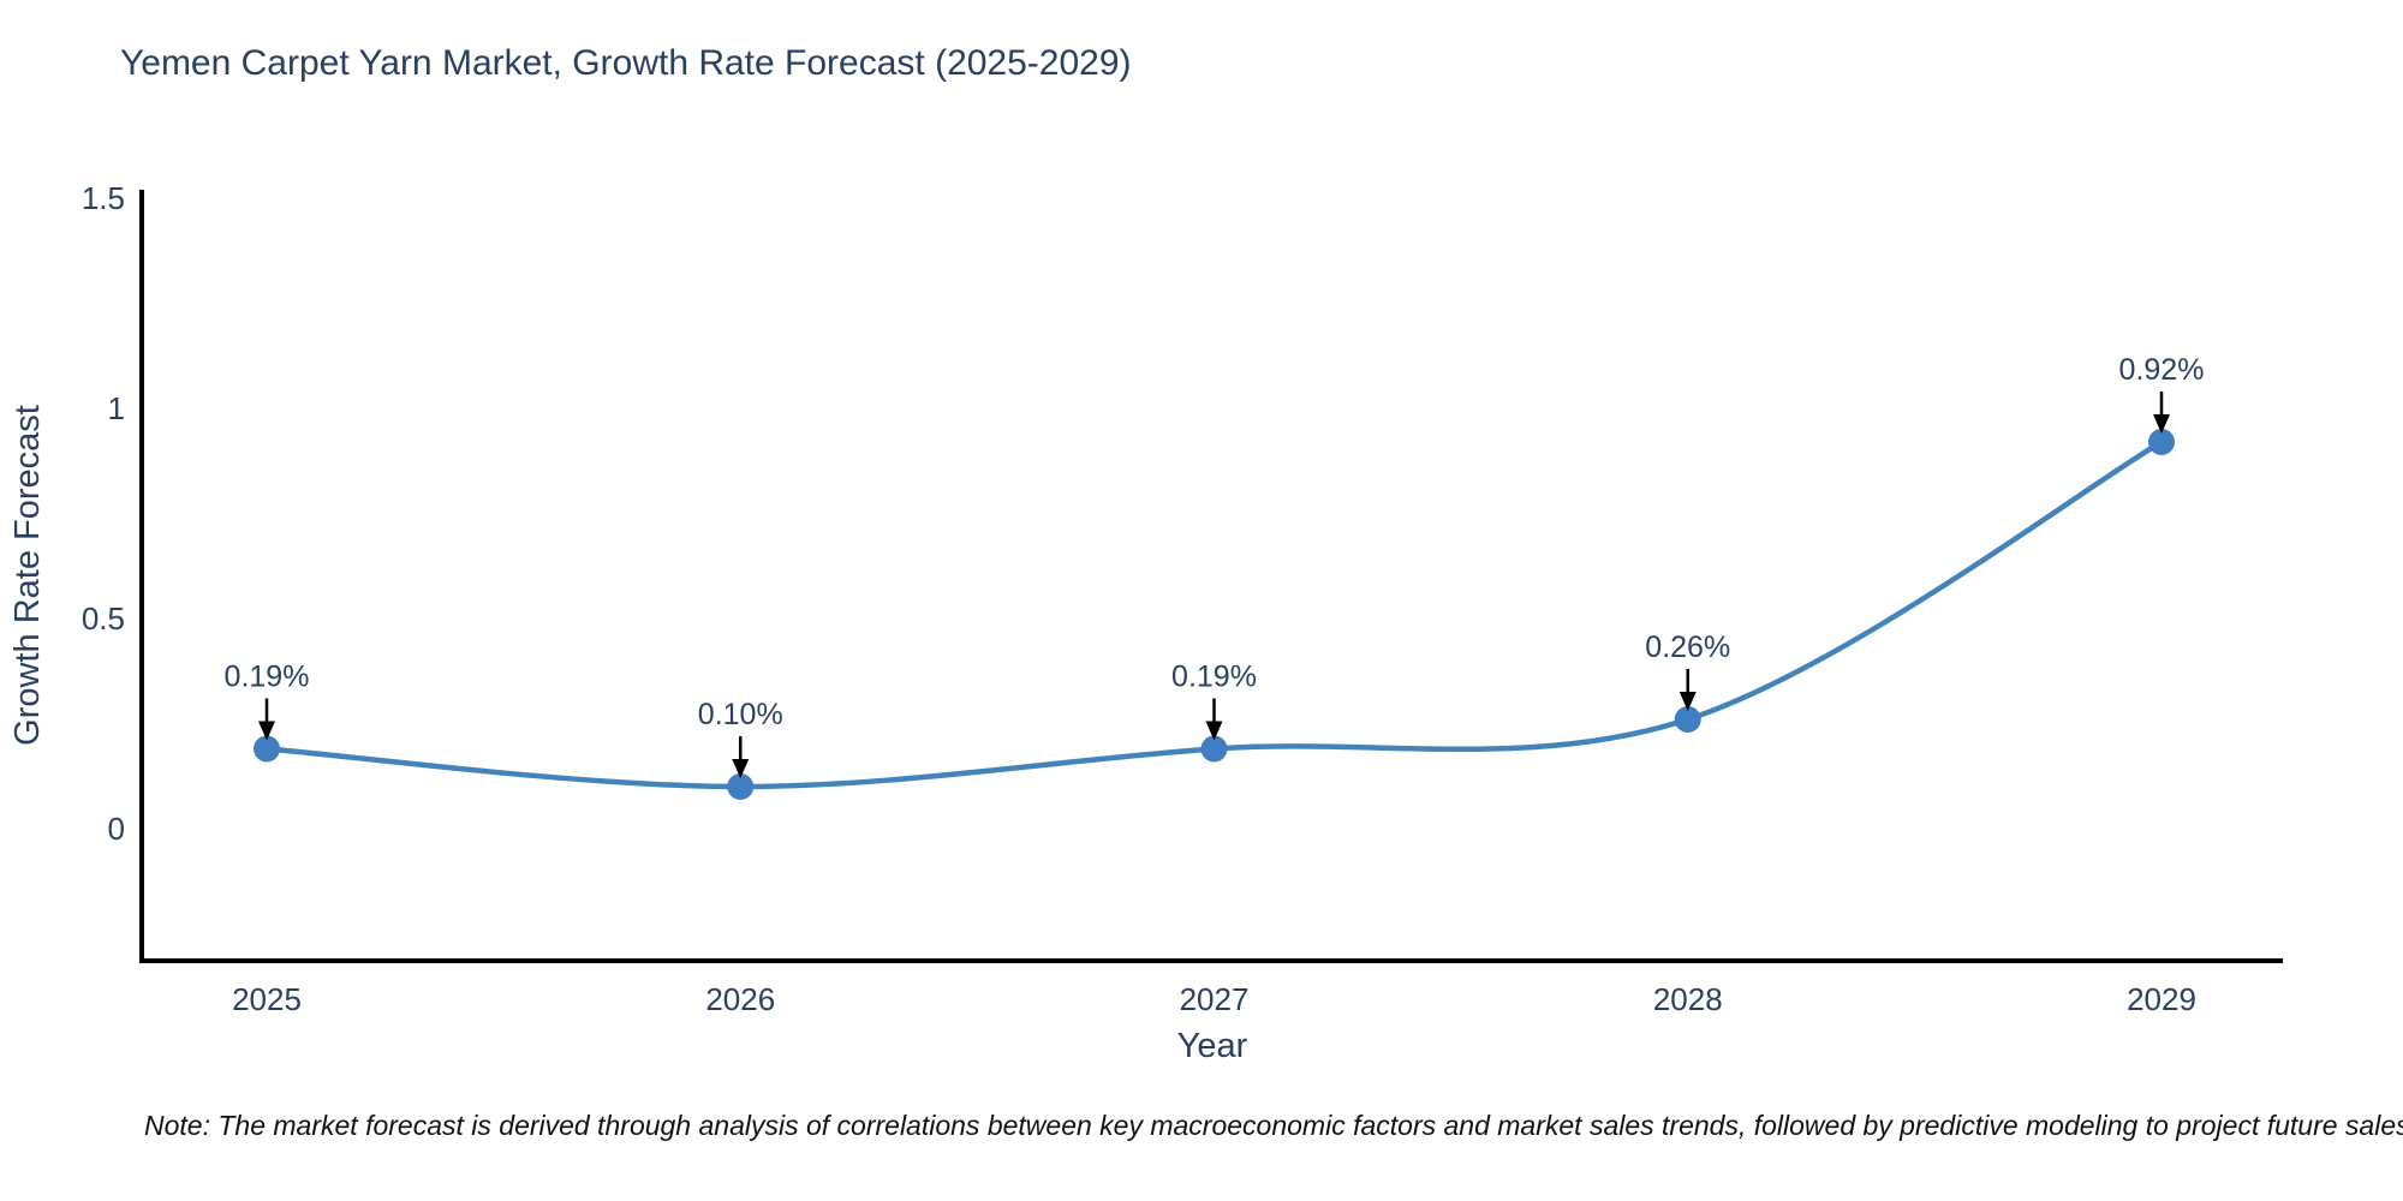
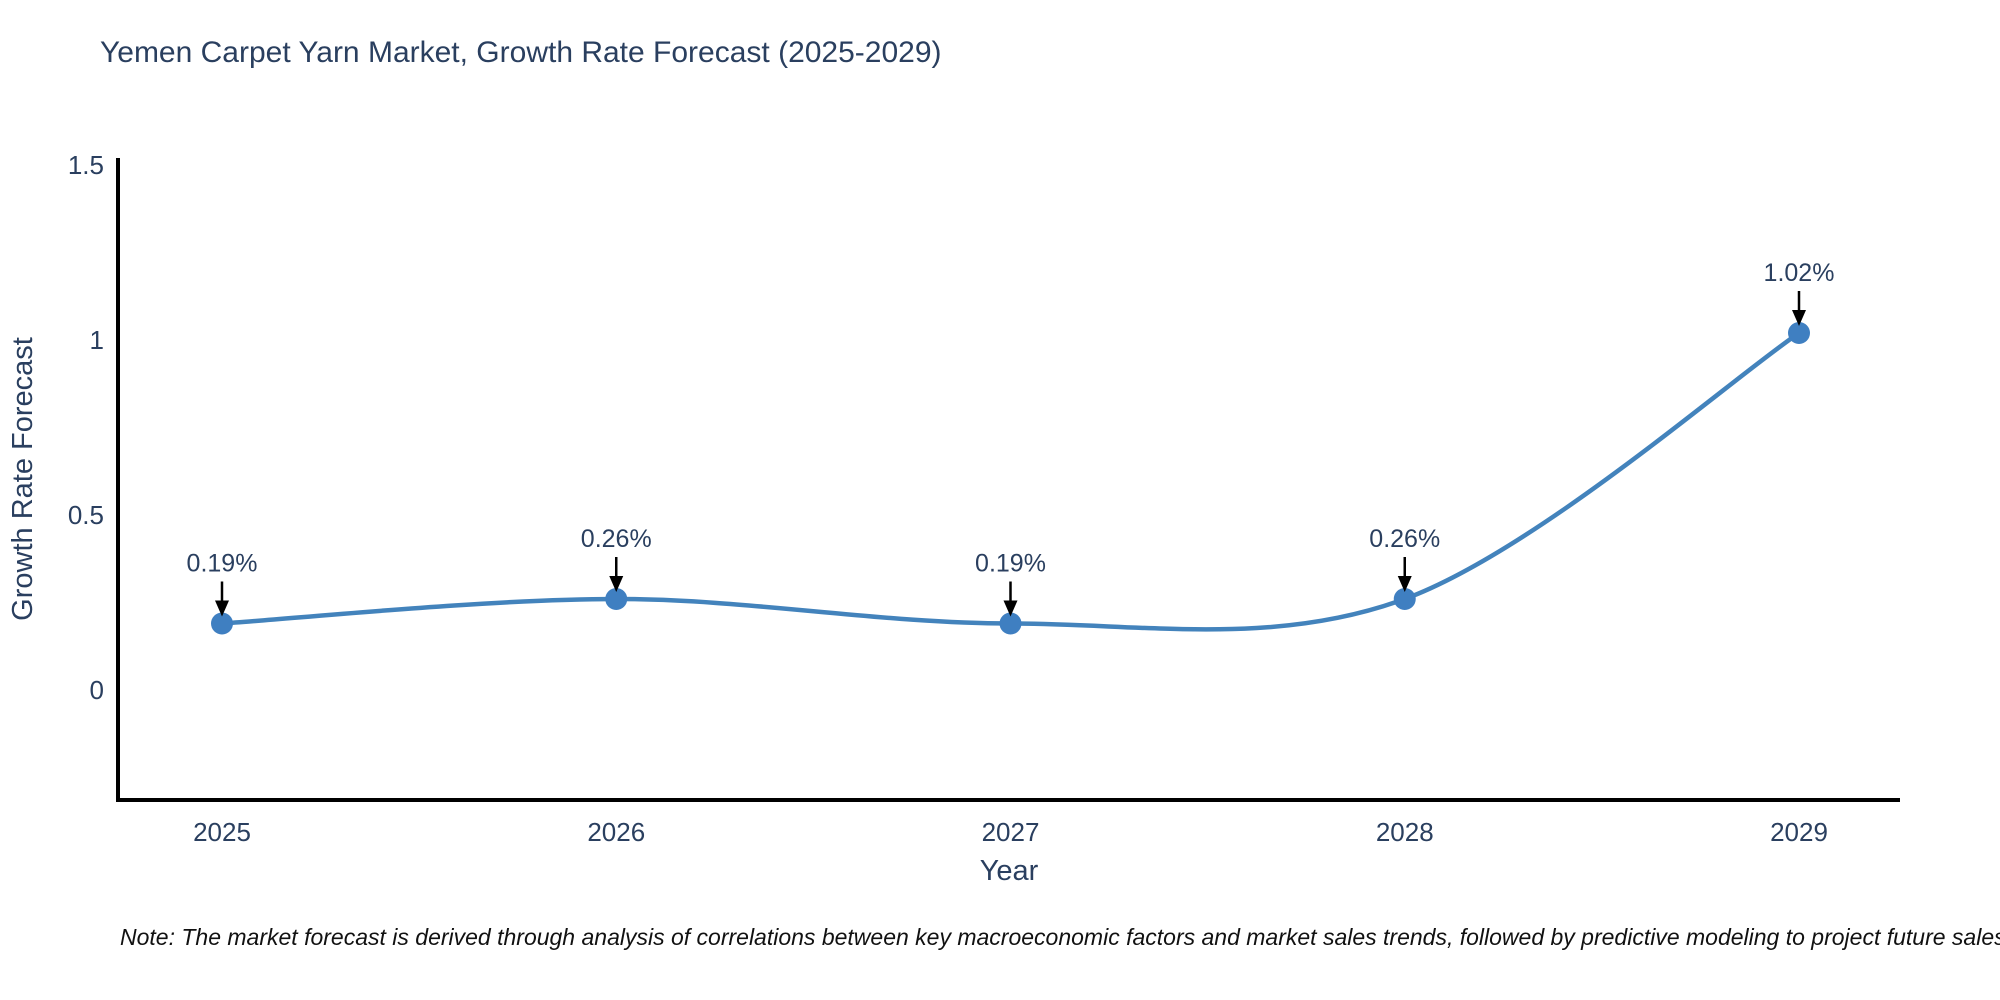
2026: 0.10% -> 0.26%
2029: 0.92% -> 1.02%
